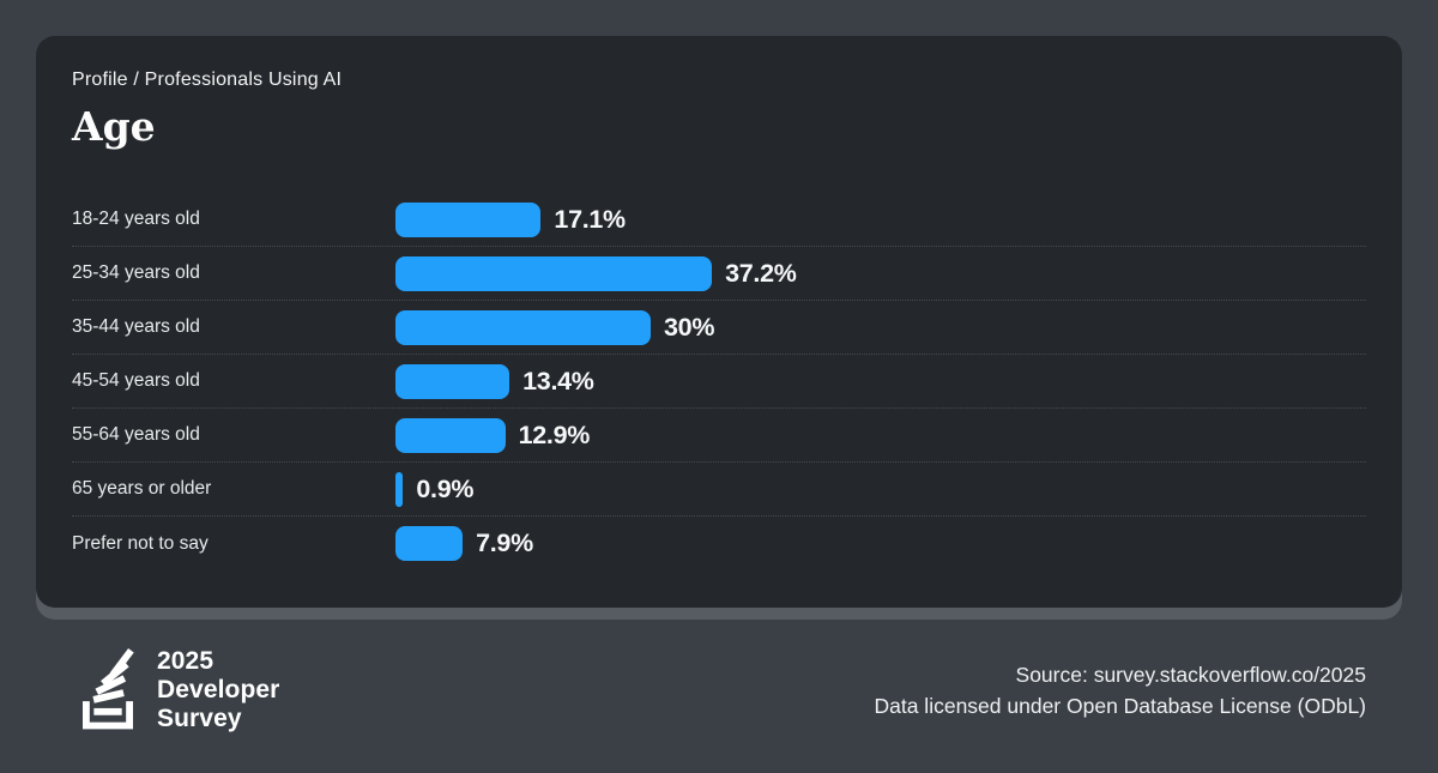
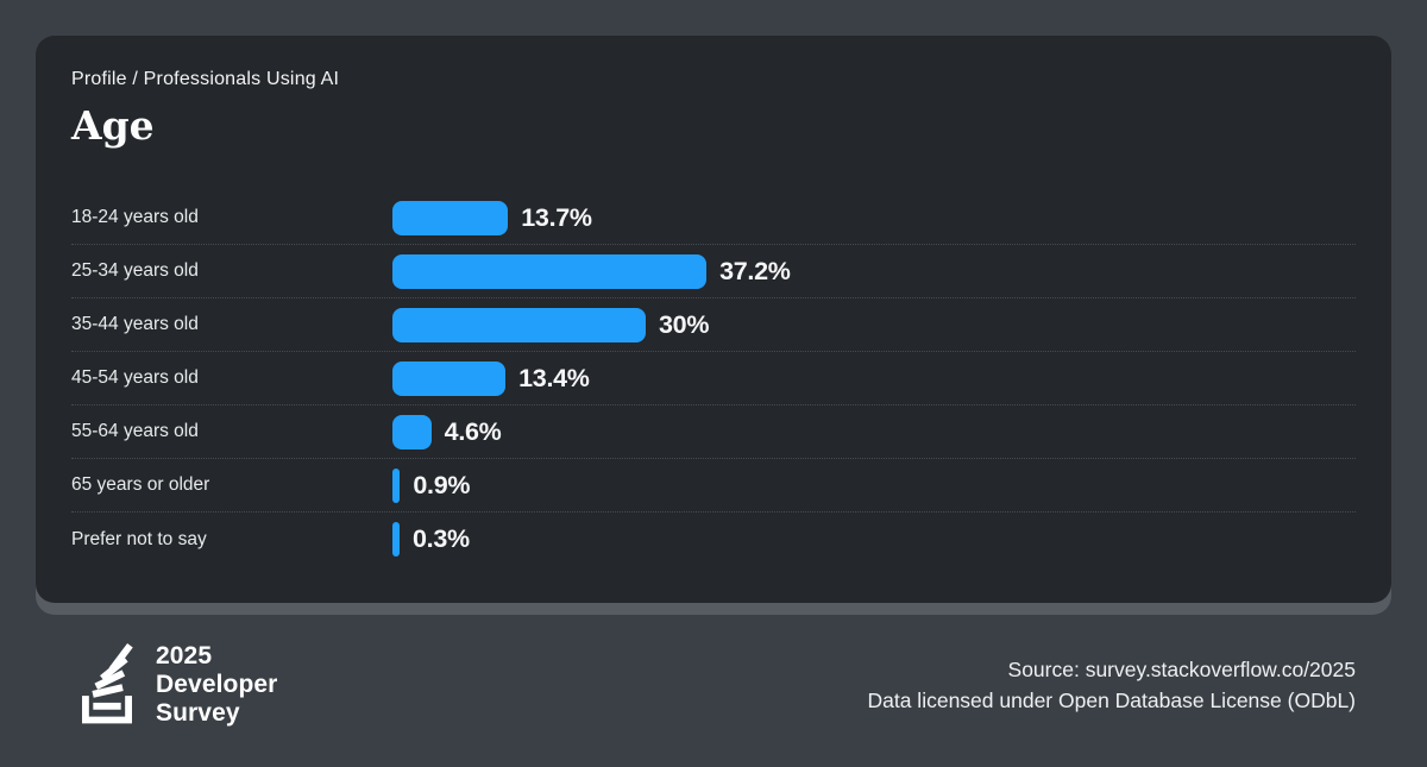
18-24 years old: 17.1% -> 13.7%
55-64 years old: 12.9% -> 4.6%
Prefer not to say: 7.9% -> 0.3%
